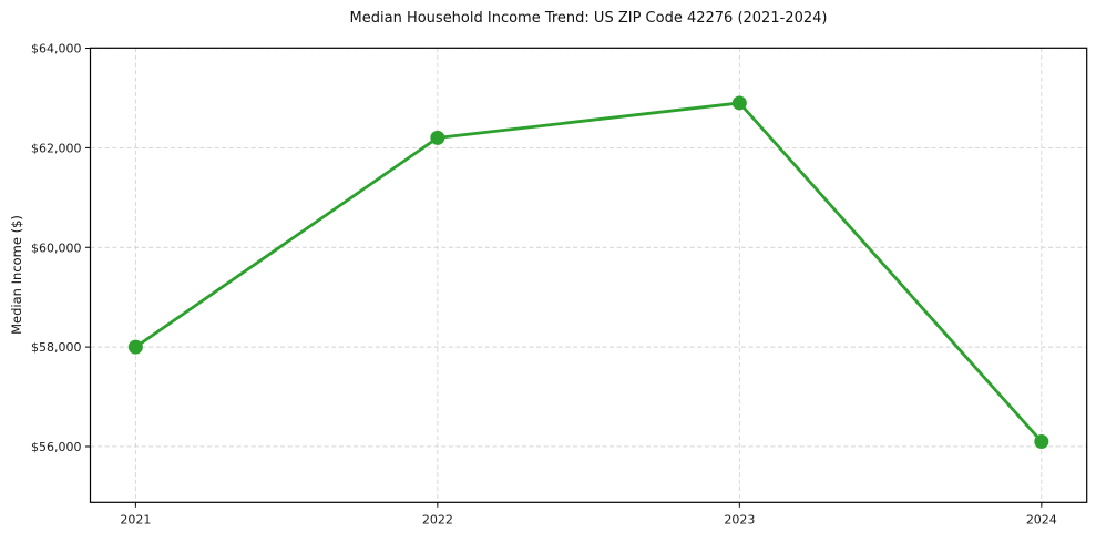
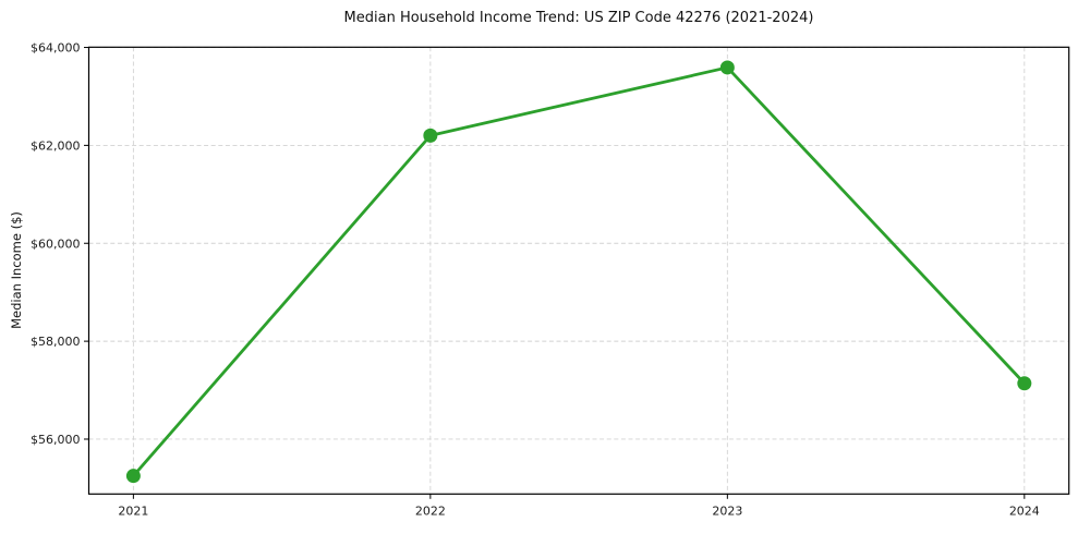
2021: $58000 -> $55200
2023: $62900 -> $63600
2024: $56100 -> $57100
